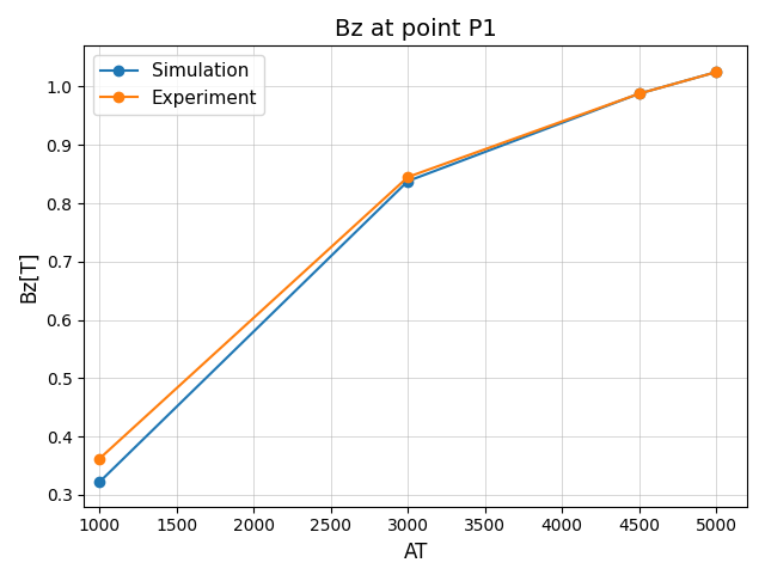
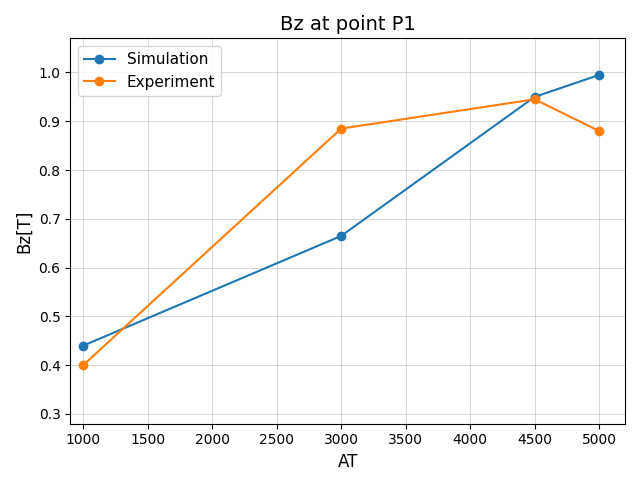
Simulation/1000: 0.322 -> 0.440
Experiment/1000: 0.362 -> 0.400
Simulation/3000: 0.838 -> 0.665
Experiment/3000: 0.845 -> 0.885
Simulation/4500: 0.988 -> 0.950
Experiment/4500: 0.988 -> 0.945
Simulation/5000: 1.025 -> 0.995
Experiment/5000: 1.025 -> 0.880
